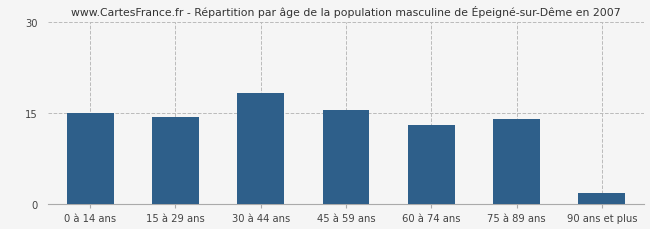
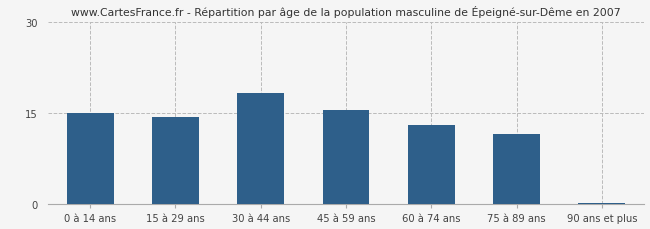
75 à 89 ans: 14.0 -> 11.5
90 ans et plus: 1.8 -> 0.3
